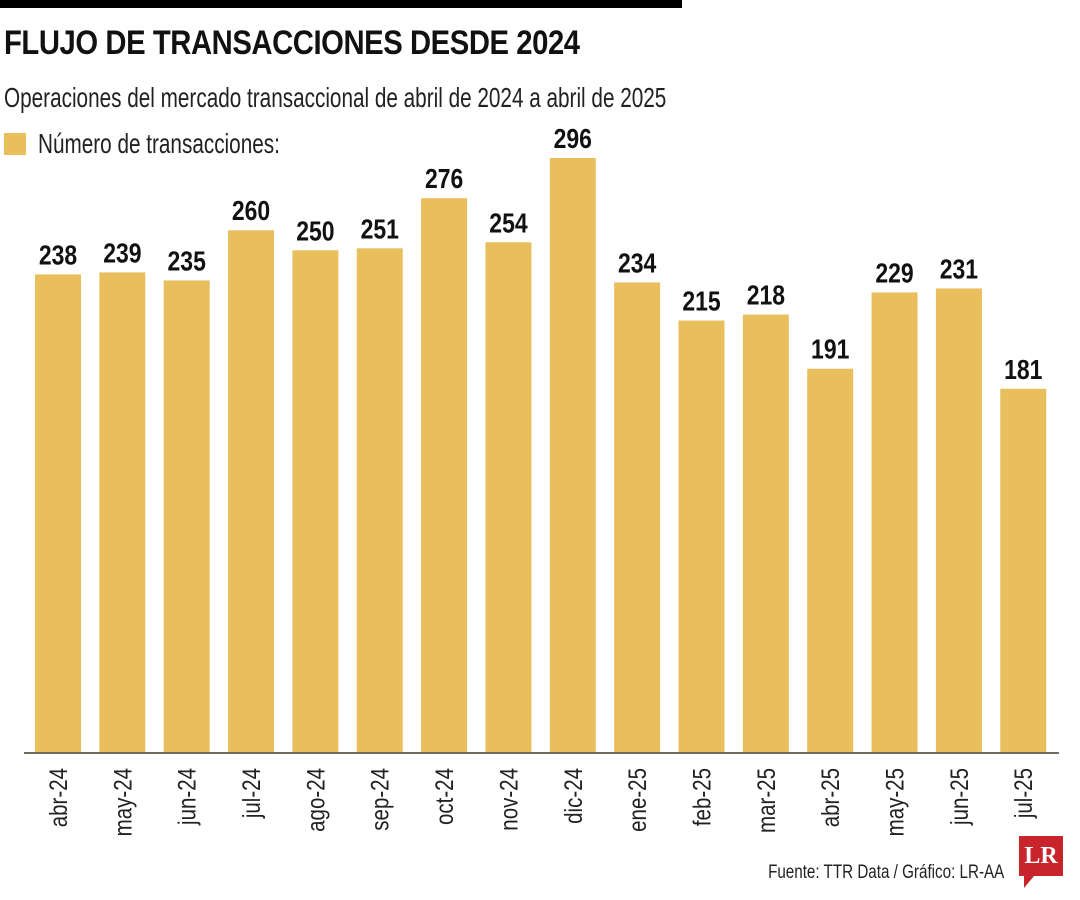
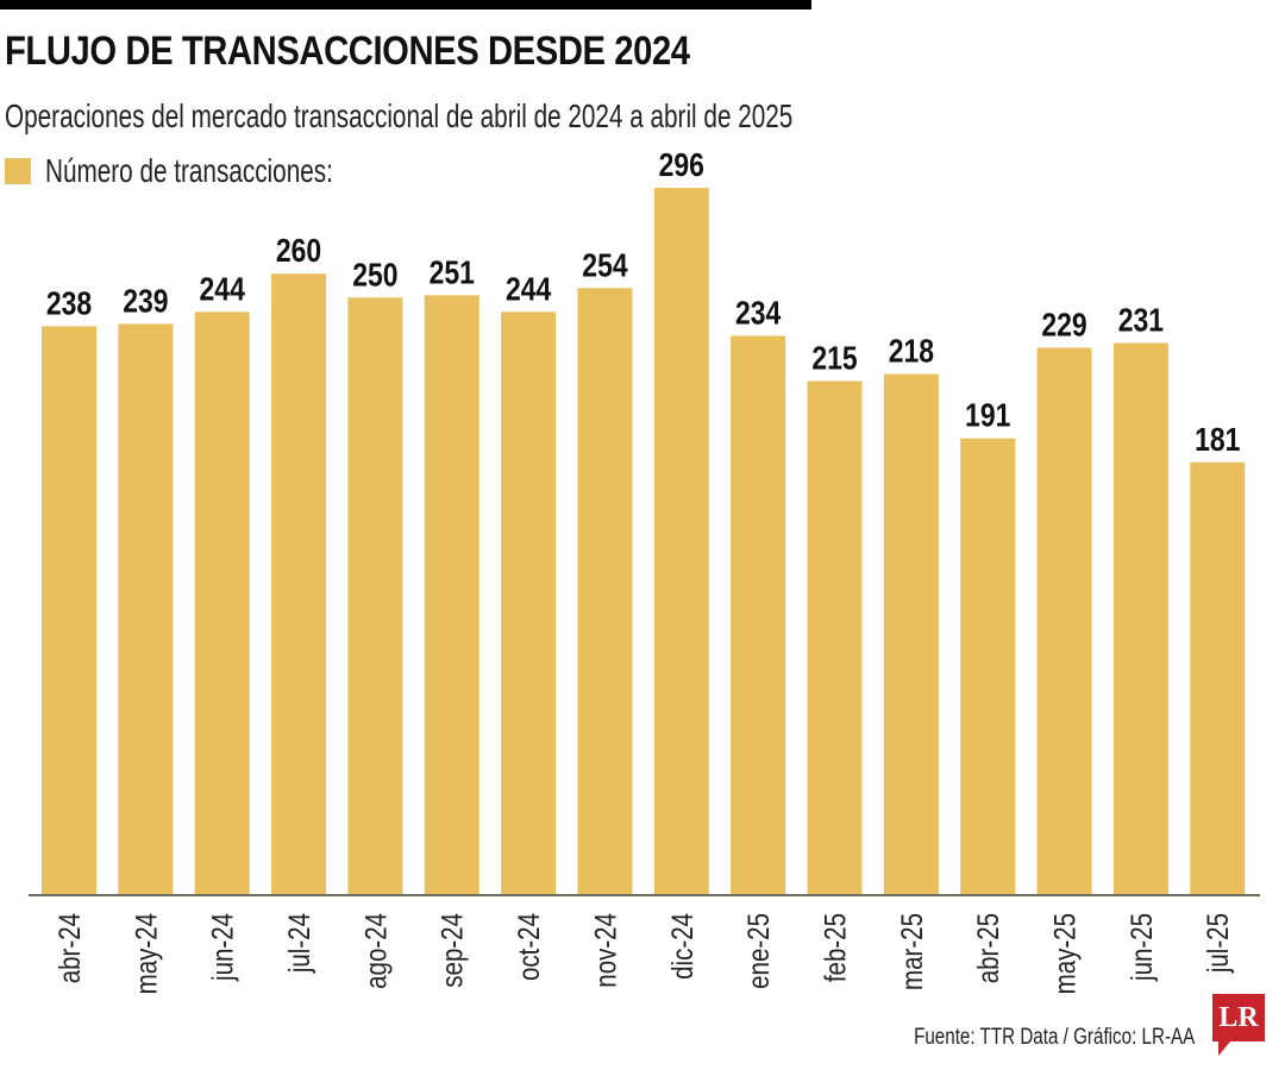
jun-24: 235 -> 244
oct-24: 276 -> 244
